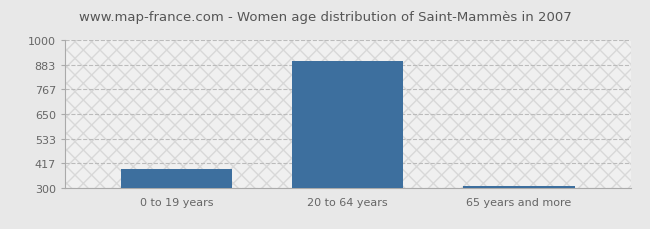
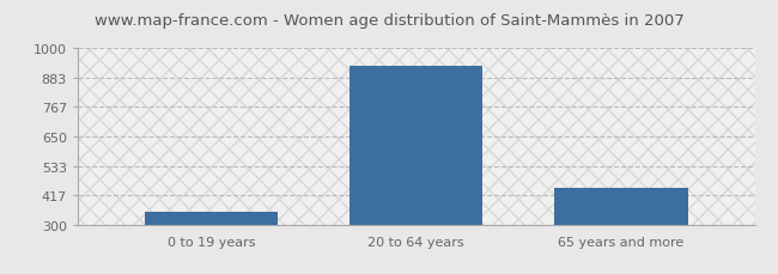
0 to 19 years: 390 -> 350
20 to 64 years: 903 -> 930
65 years and more: 307 -> 445
